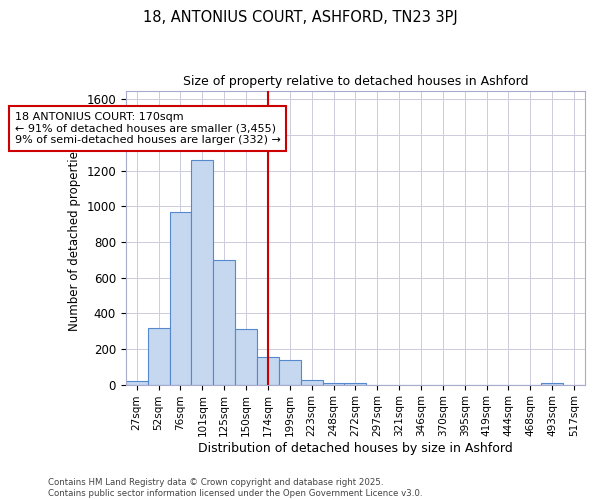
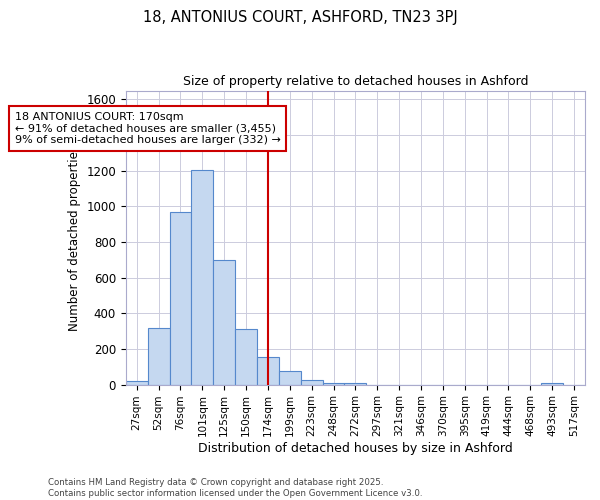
101sqm: 1260 -> 1200
199sqm: 140 -> 80
